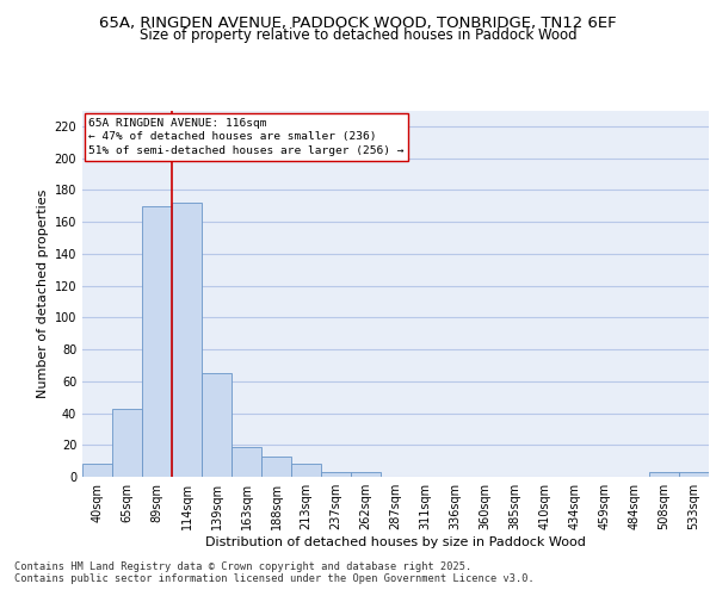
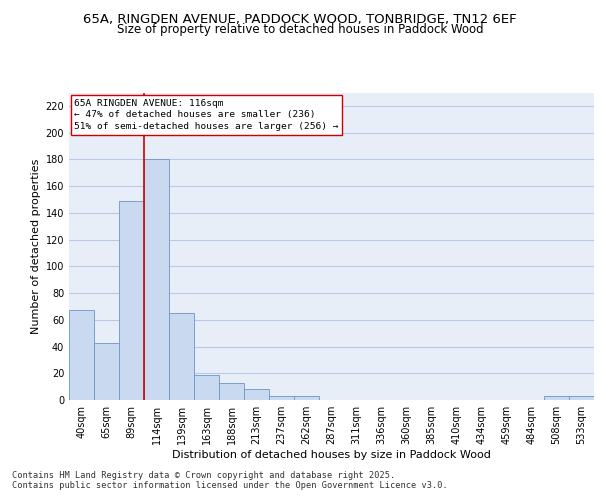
40sqm: 8 -> 67
89sqm: 170 -> 149
114sqm: 172 -> 180
